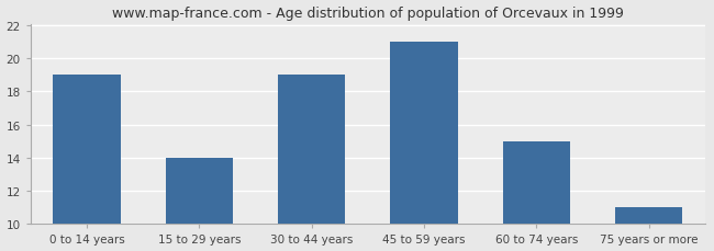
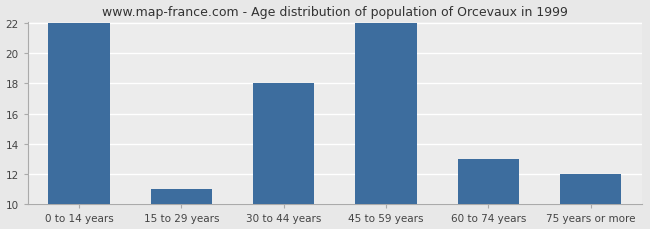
0 to 14 years: 19 -> 22
15 to 29 years: 14 -> 11
30 to 44 years: 19 -> 18
45 to 59 years: 21 -> 22
60 to 74 years: 15 -> 13
75 years or more: 11 -> 12
